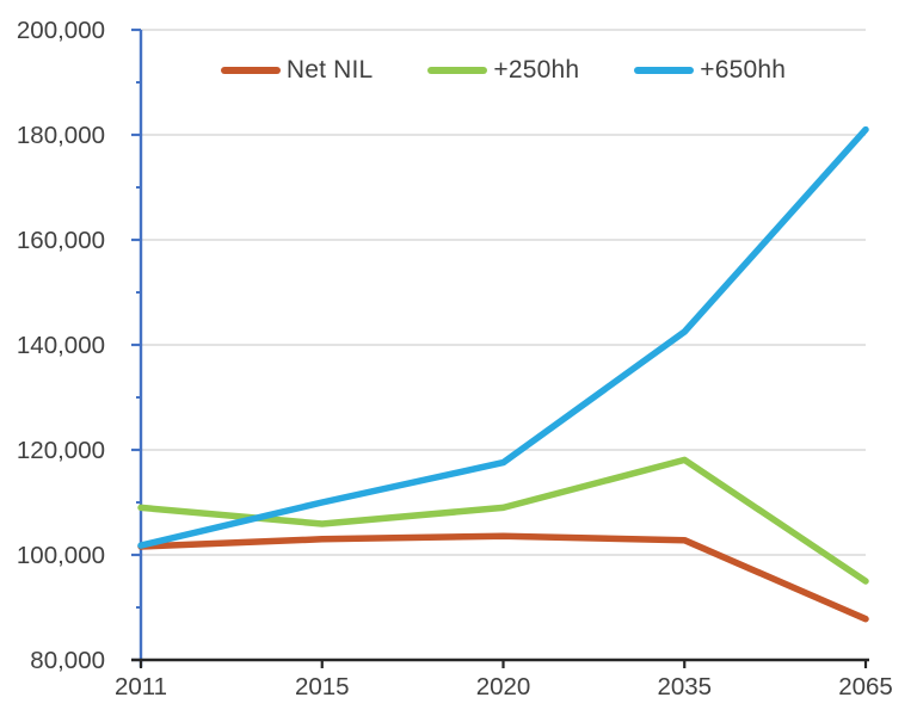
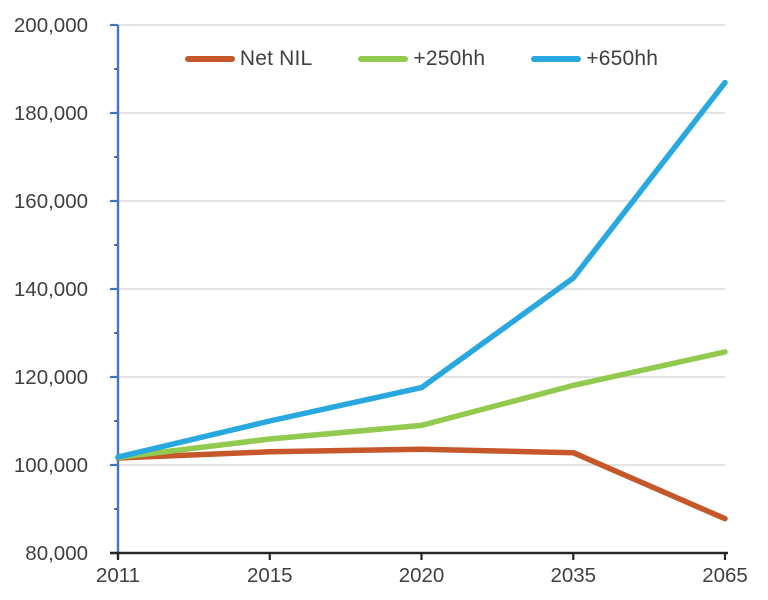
+250hh/2011: 109000 -> 102000
+250hh/2065: 95000 -> 126000
+650hh/2065: 181000 -> 187000
